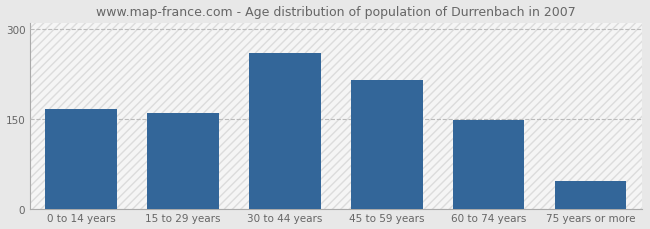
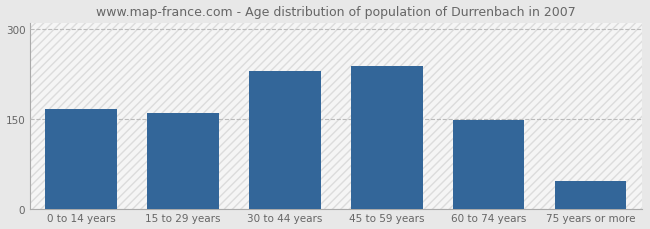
30 to 44 years: 260 -> 230
45 to 59 years: 214 -> 238
